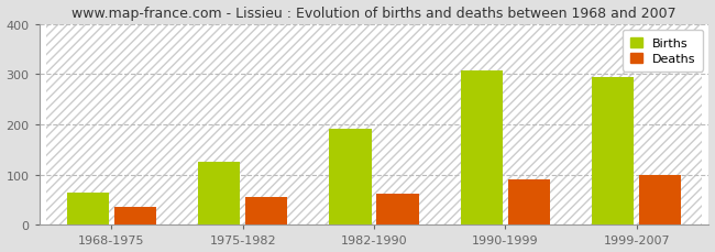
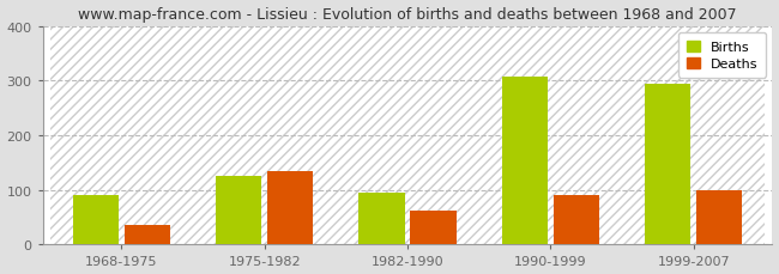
Births/1968-1975: 65 -> 90
Deaths/1975-1982: 55 -> 135
Births/1982-1990: 192 -> 95
